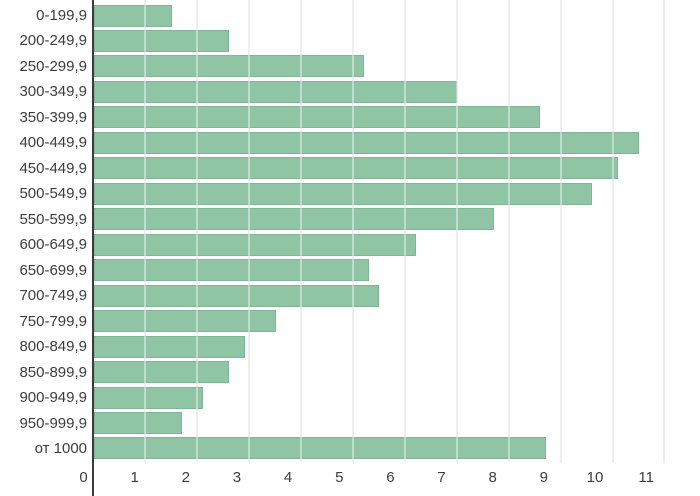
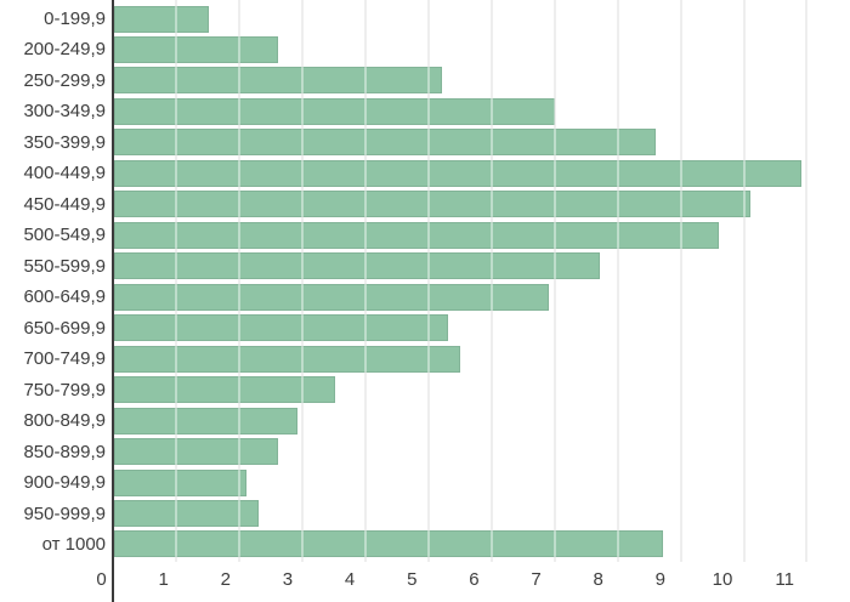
400-449,9: 10.5 -> 10.9
600-649,9: 6.2 -> 6.9
950-999,9: 1.7 -> 2.3
